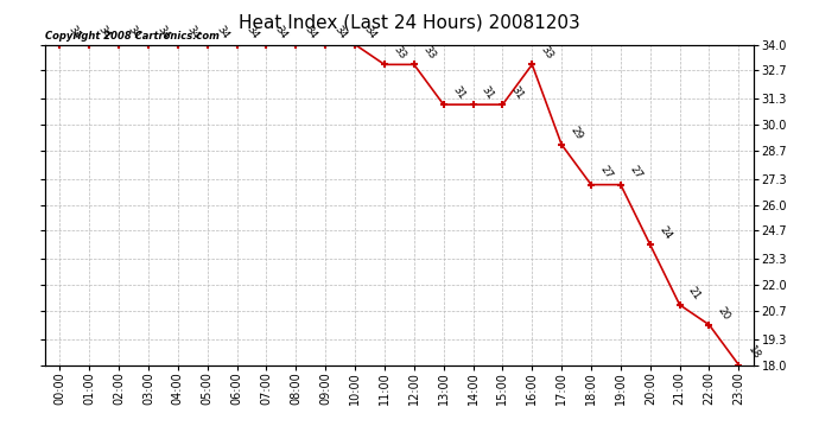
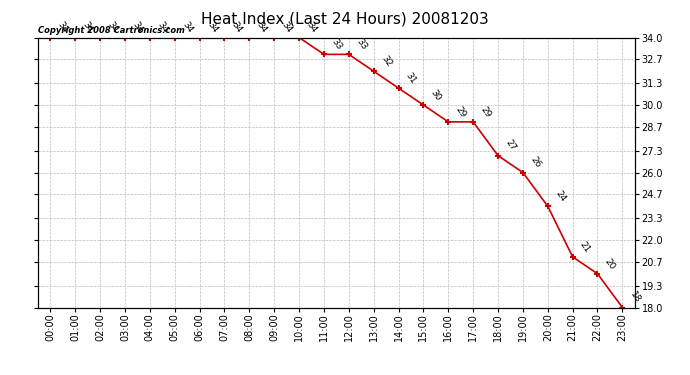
13:00: 31 -> 32
15:00: 31 -> 30
16:00: 33 -> 29
19:00: 27 -> 26
